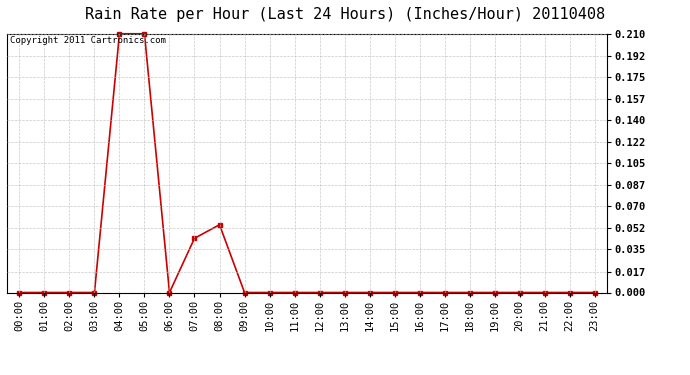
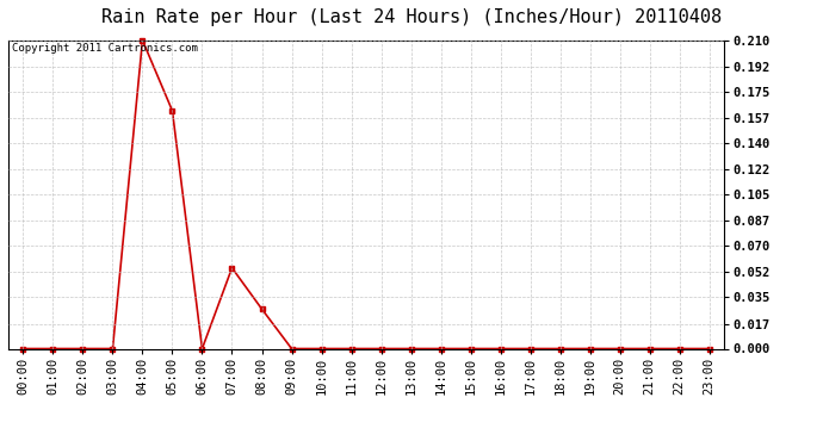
05:00: 0.210 -> 0.162
07:00: 0.044 -> 0.055
08:00: 0.055 -> 0.027
